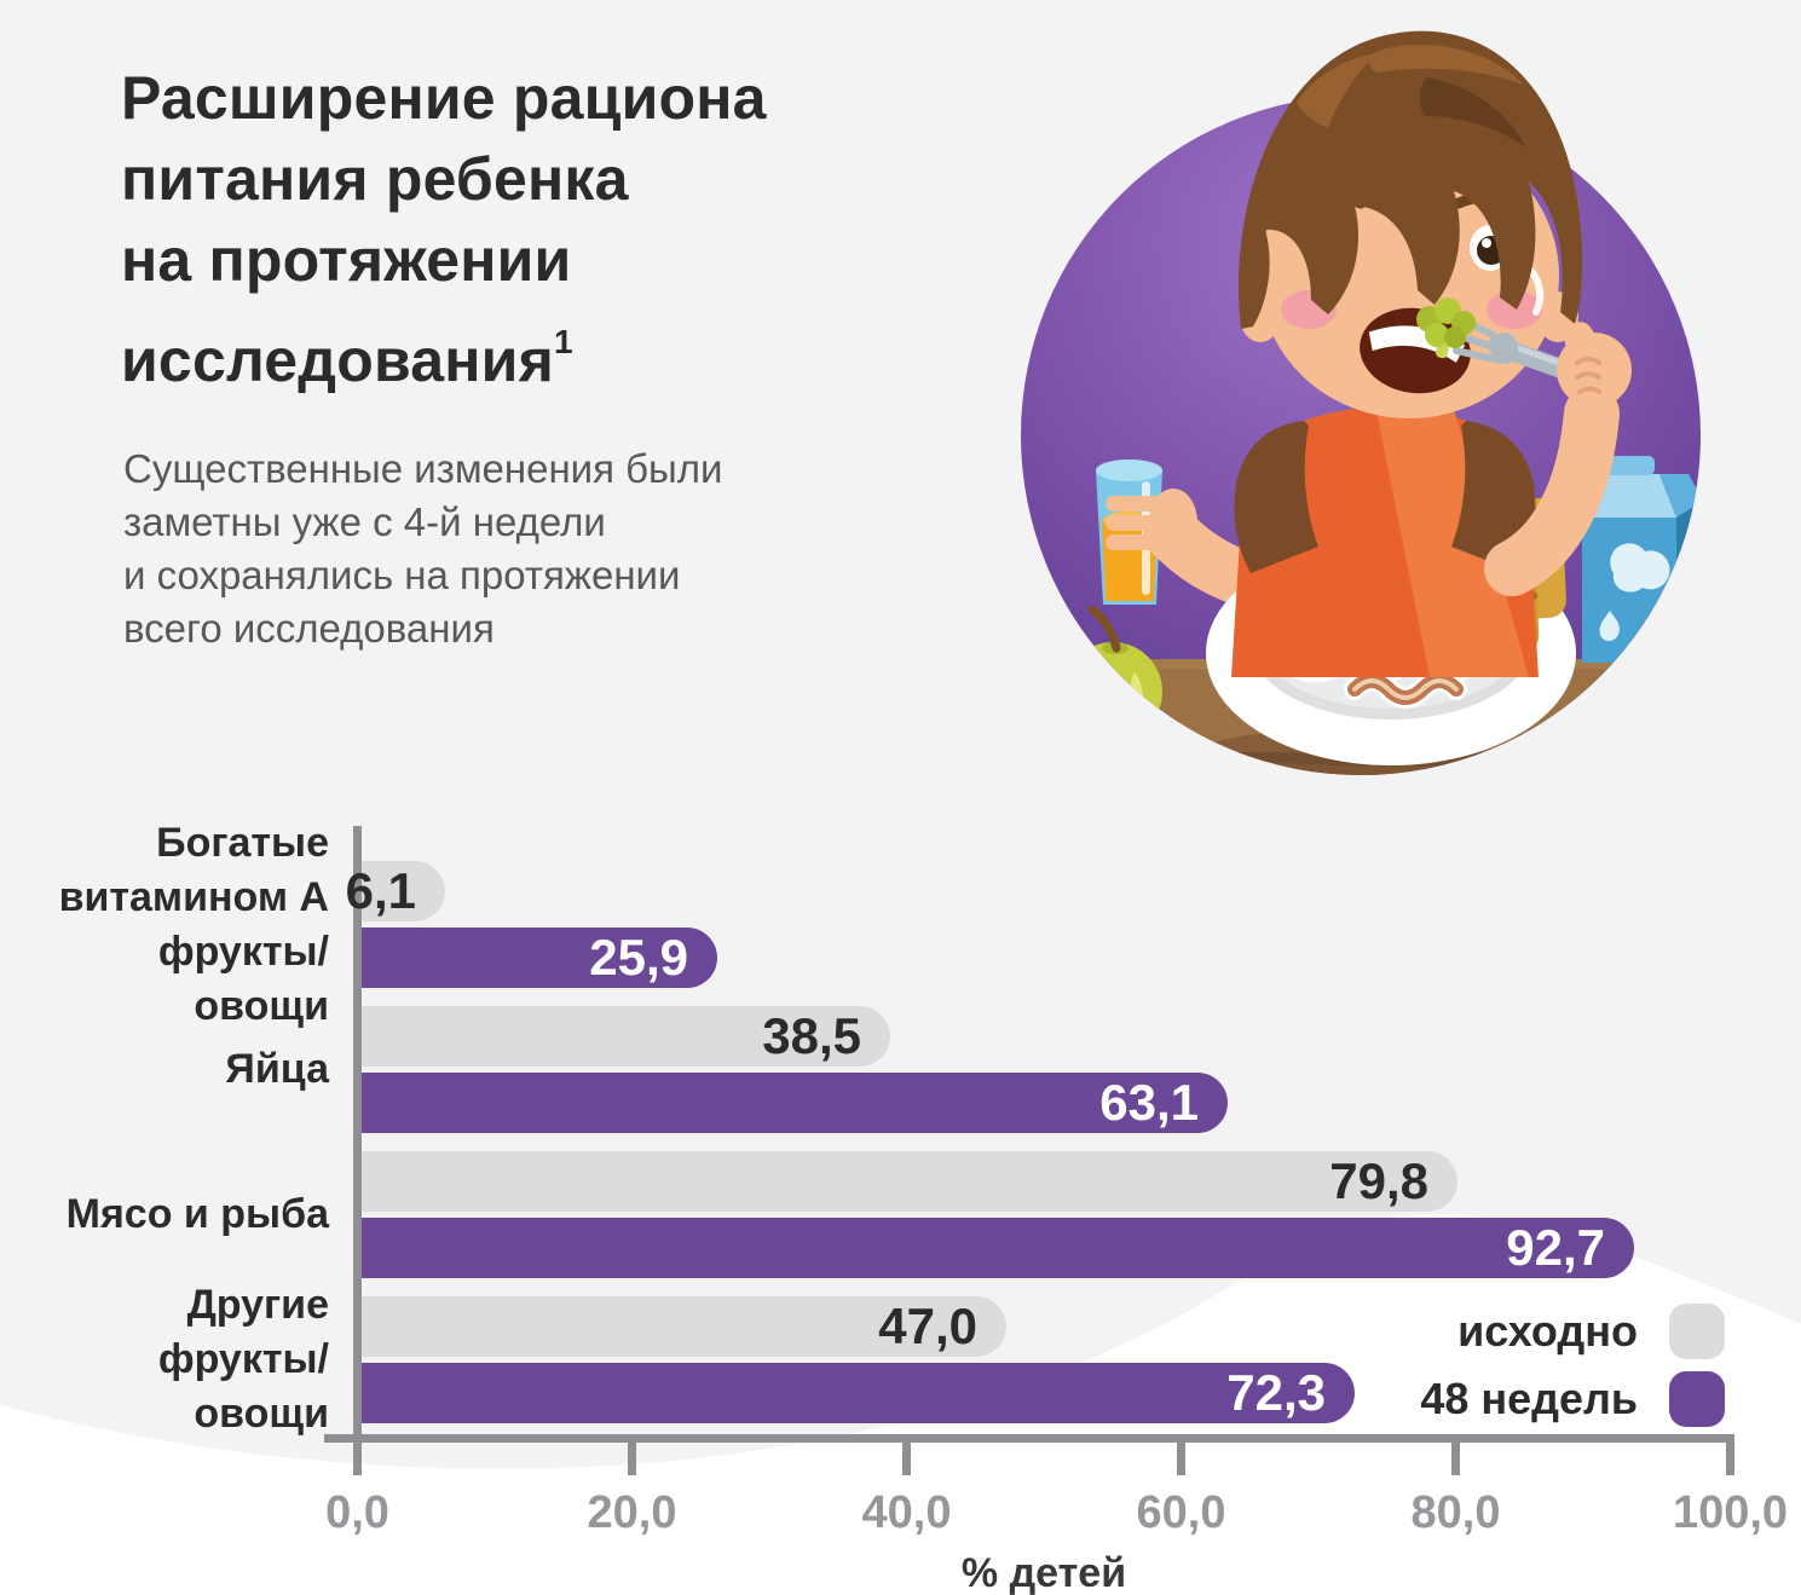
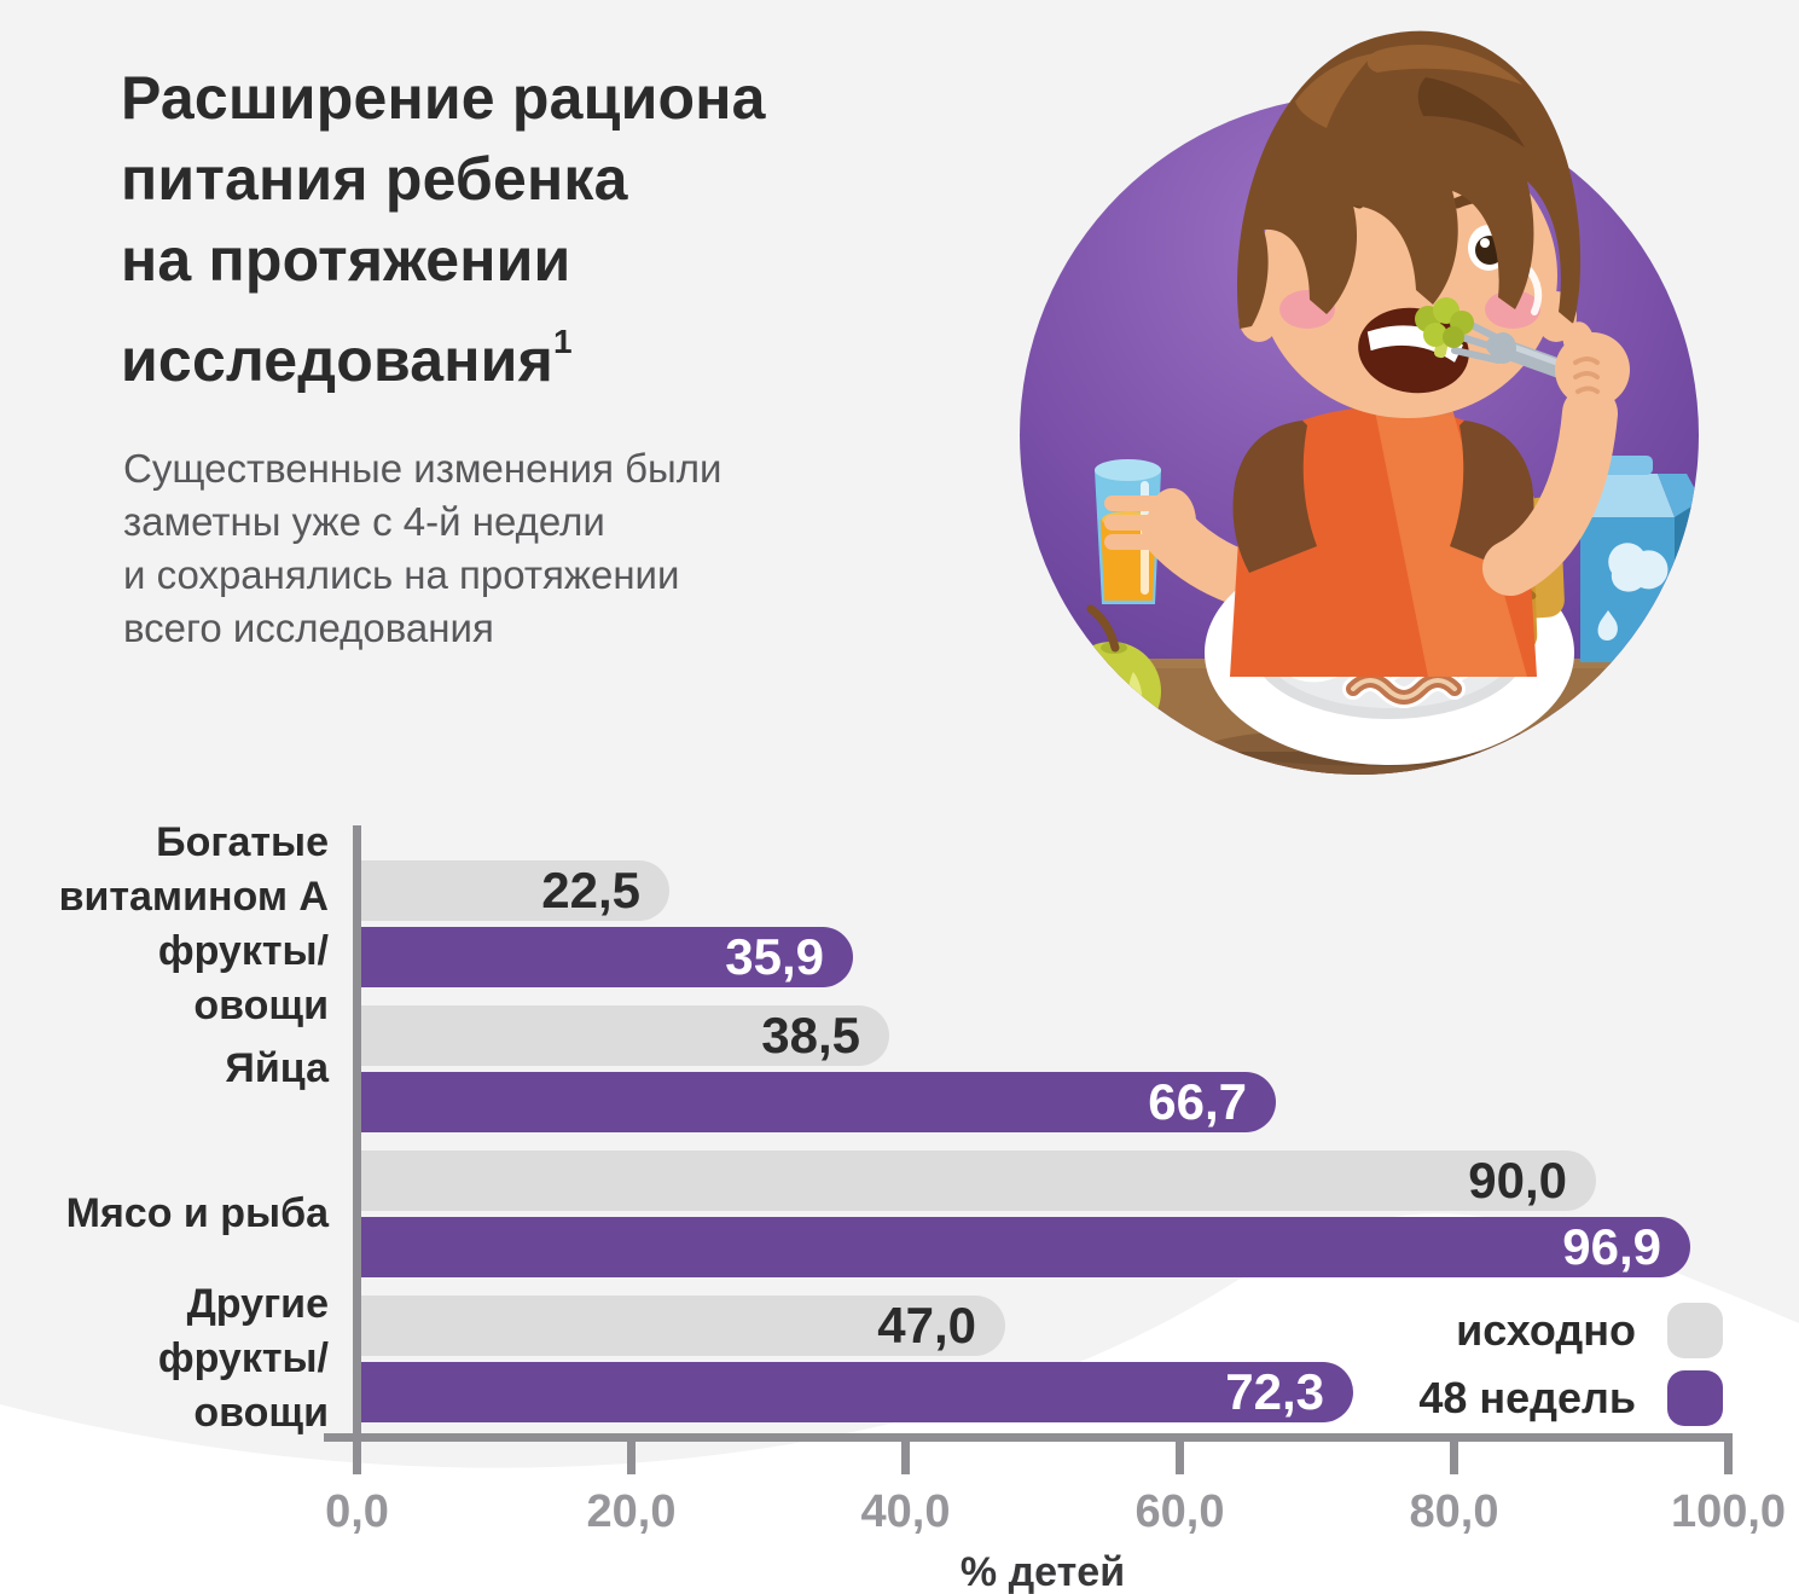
исходно/Богатые витамином А фрукты/овощи: 6,1 -> 22,5
48 недель/Богатые витамином А фрукты/овощи: 25,9 -> 35,9
48 недель/Яйца: 63,1 -> 66,7
исходно/Мясо и рыба: 79,8 -> 90,0
48 недель/Мясо и рыба: 92,7 -> 96,9
